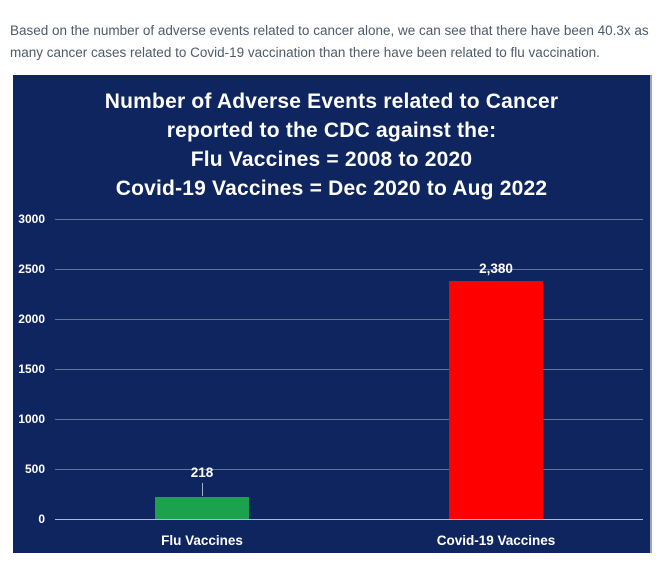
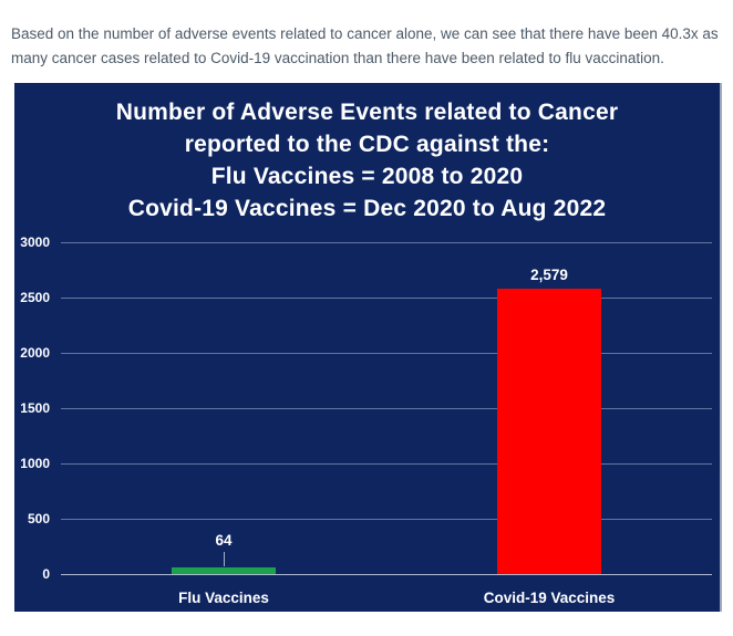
Flu Vaccines: 218 -> 64
Covid-19 Vaccines: 2,380 -> 2,579
